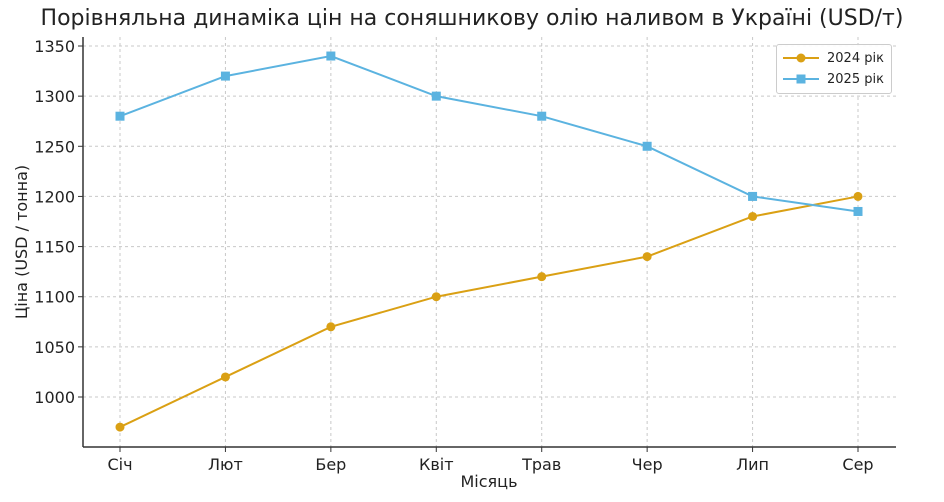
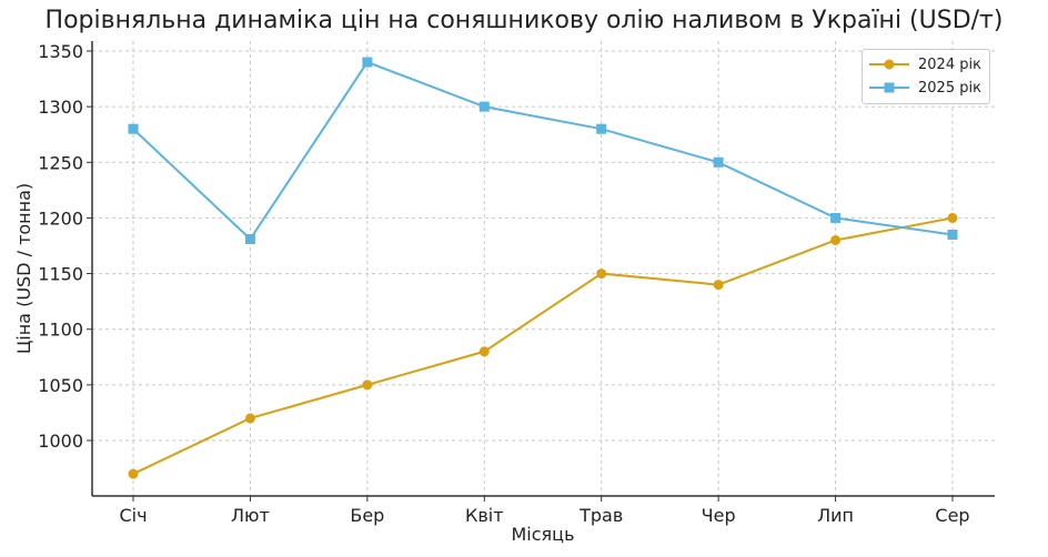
2025 рік/Лют: 1320 -> 1181
2024 рік/Бер: 1070 -> 1050
2024 рік/Квіт: 1100 -> 1080
2024 рік/Трав: 1120 -> 1150
